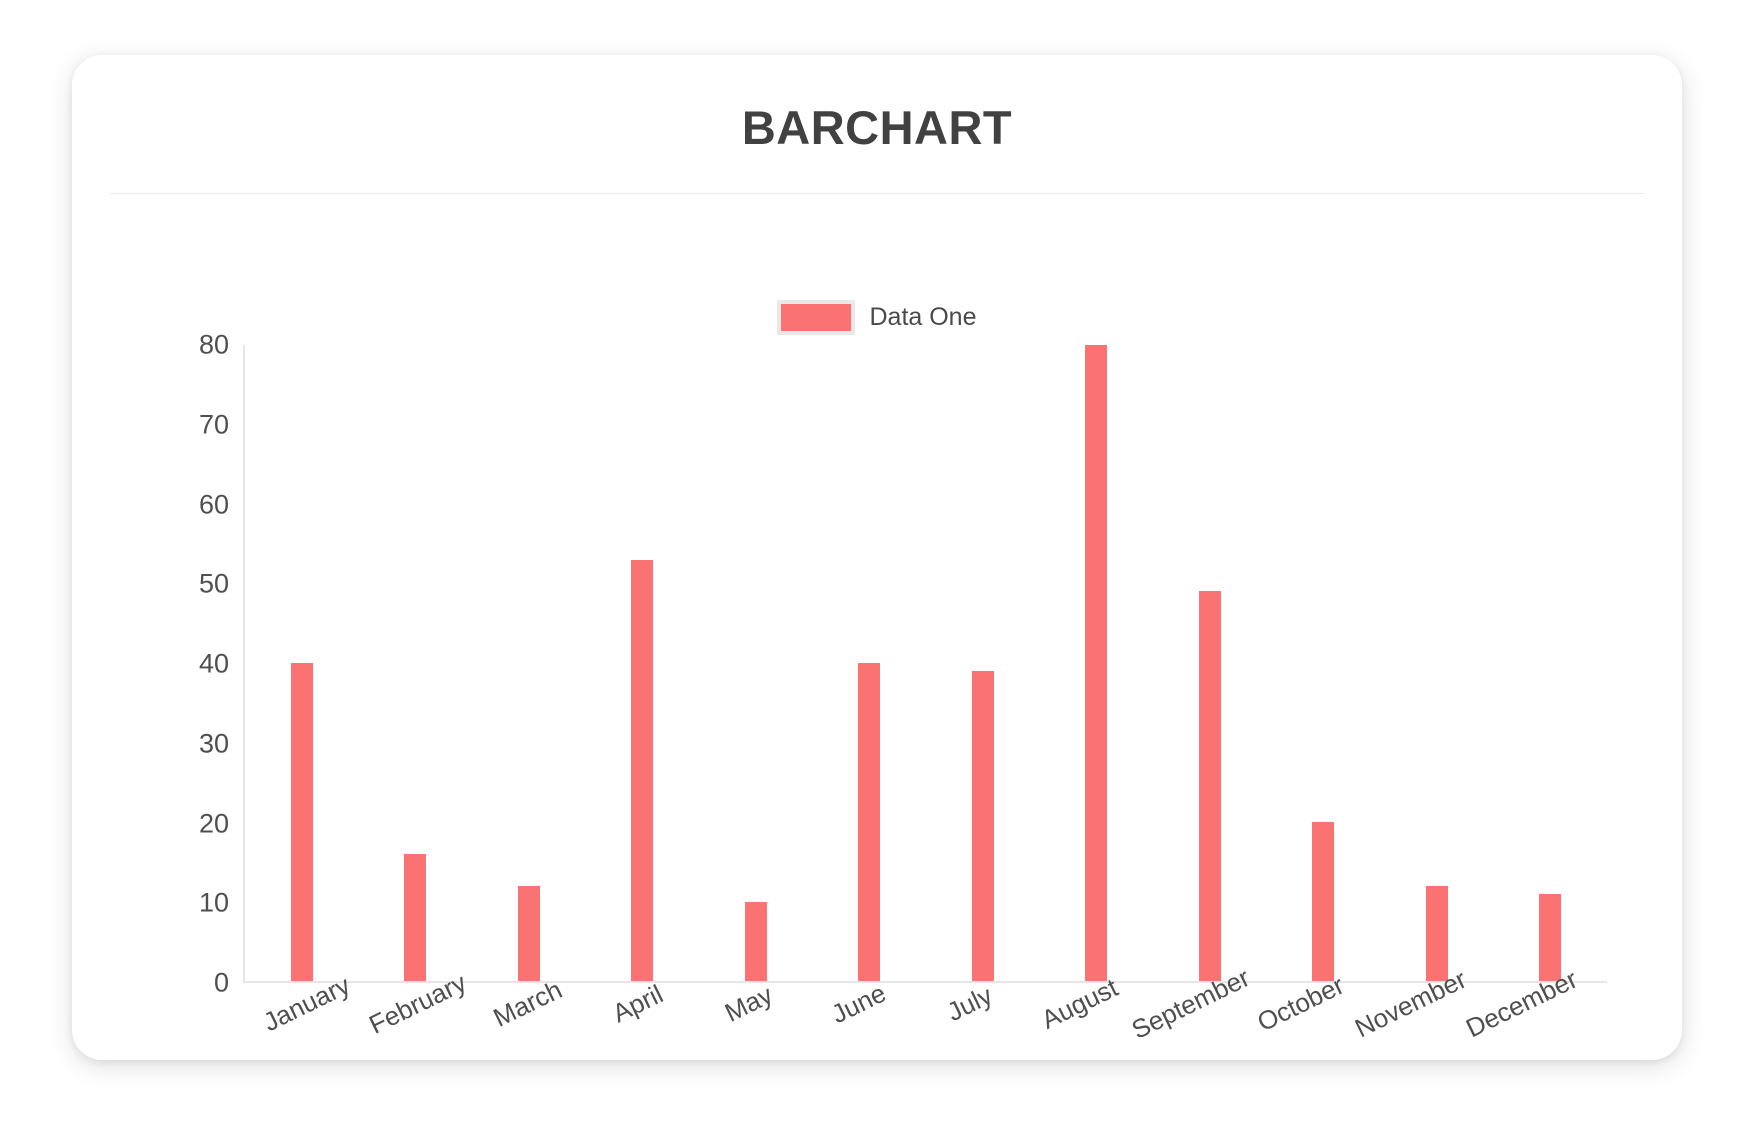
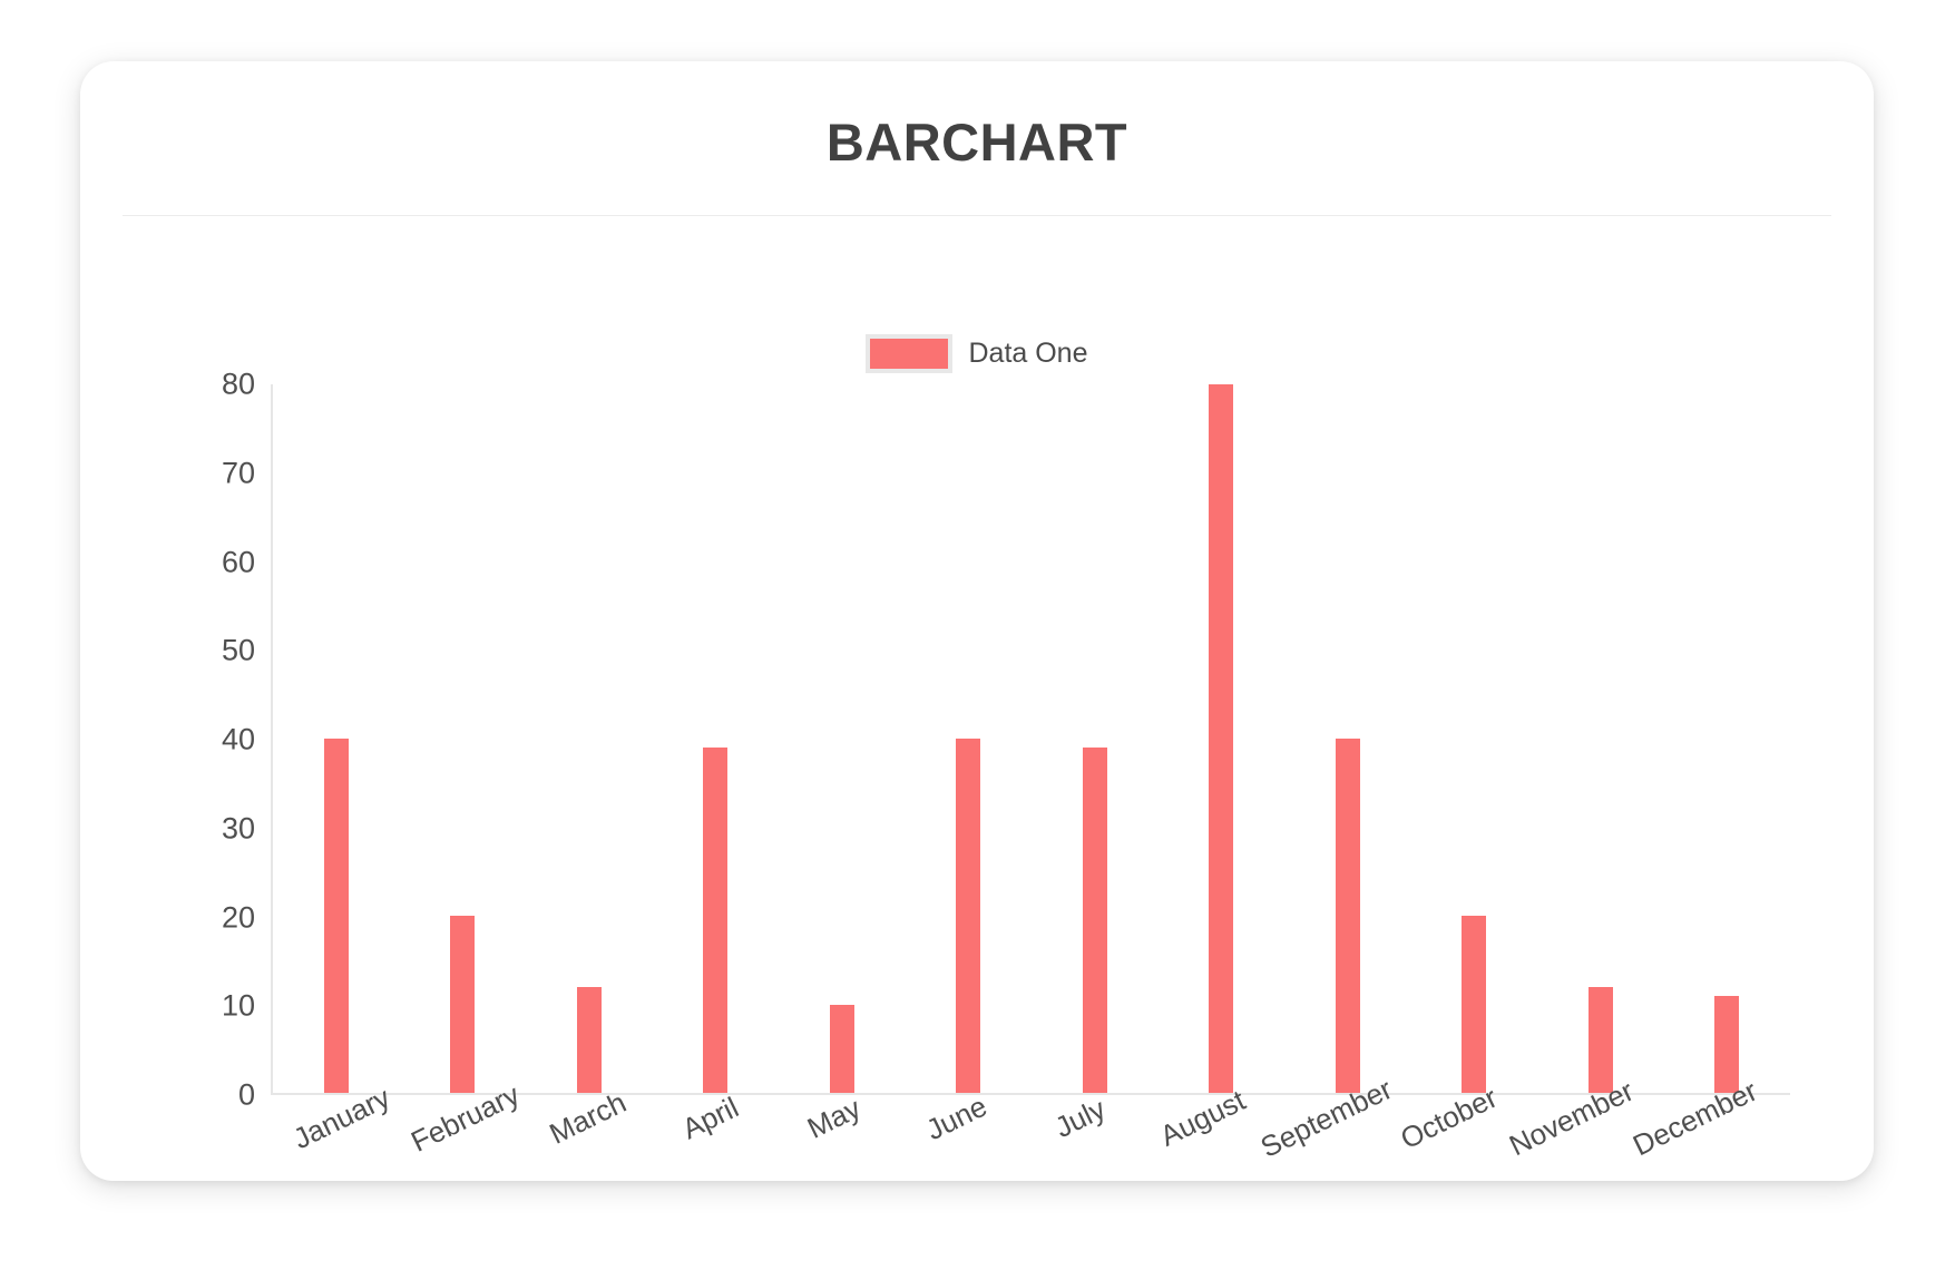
February: 16 -> 20
April: 53 -> 39
September: 49 -> 40
